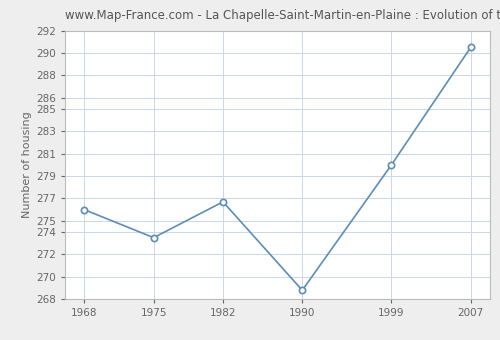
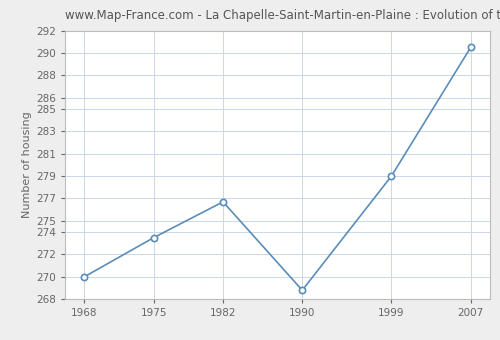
1968: 276.0 -> 270.0
1999: 280.0 -> 279.0
